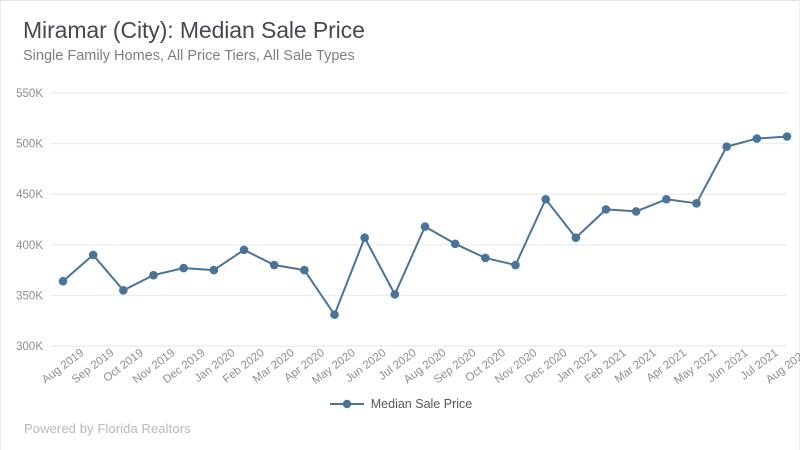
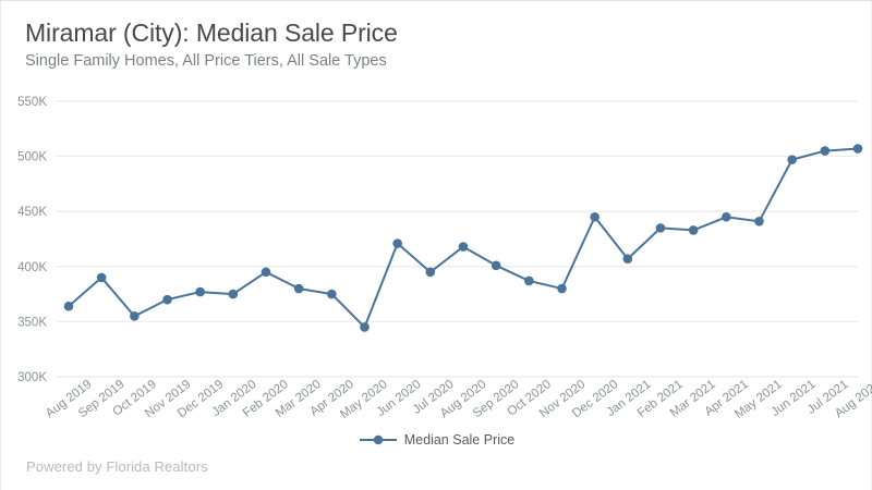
May 2020: 331K -> 345K
Jun 2020: 407K -> 421K
Jul 2020: 351K -> 395K
